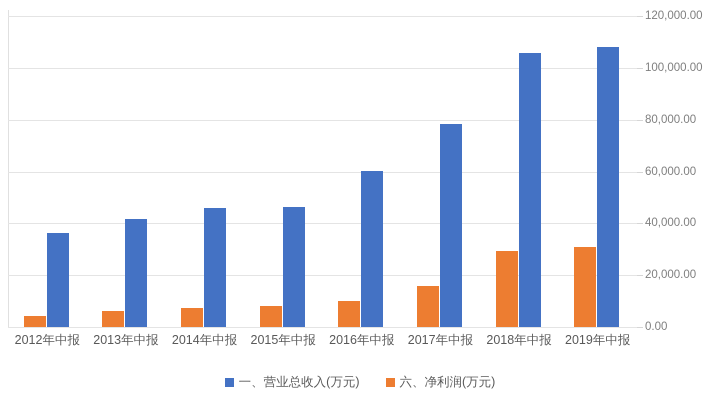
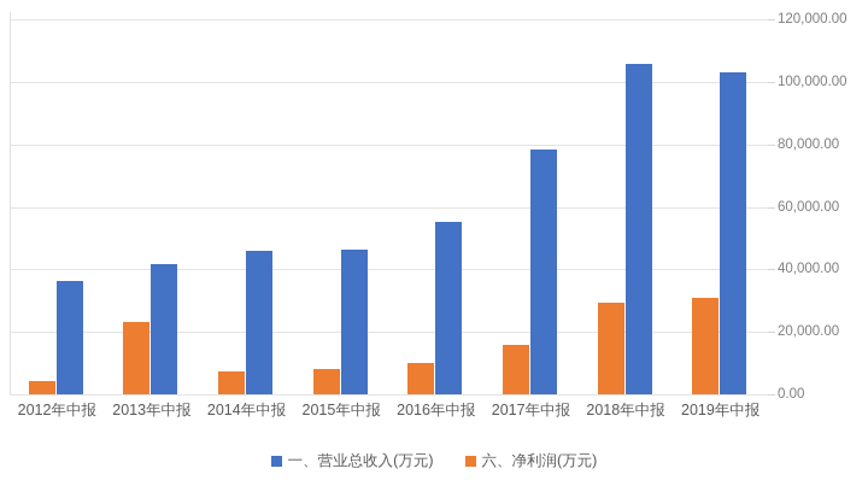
六、净利润(万元)/2013年中报: 6000 -> 23000
一、营业总收入(万元)/2016年中报: 60000 -> 55000
一、营业总收入(万元)/2019年中报: 108000 -> 103000
